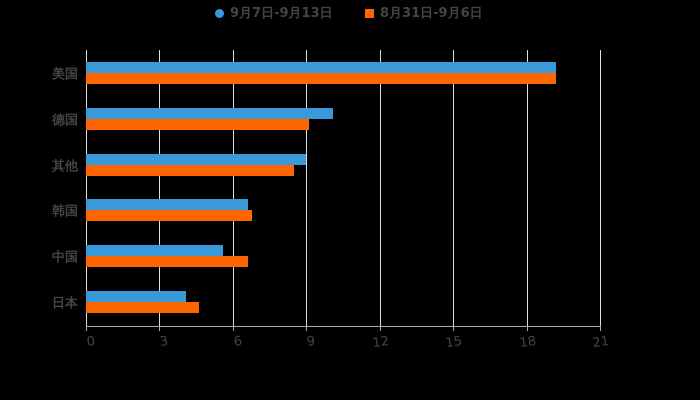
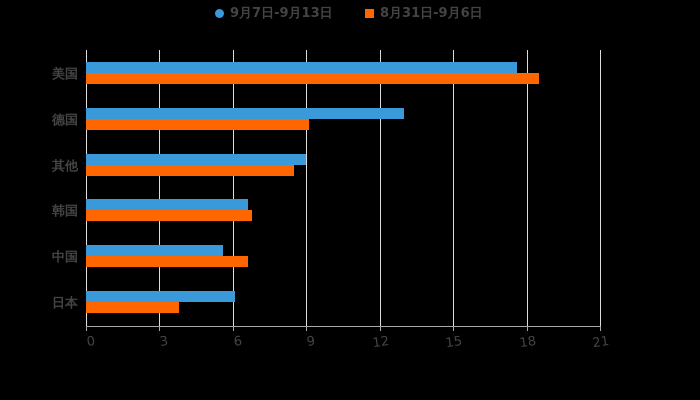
9月7日-9月13日/美国: 19.2 -> 17.6
8月31日-9月6日/美国: 19.2 -> 18.5
9月7日-9月13日/德国: 10.1 -> 13.0
9月7日-9月13日/日本: 4.1 -> 6.1
8月31日-9月6日/日本: 4.6 -> 3.8
